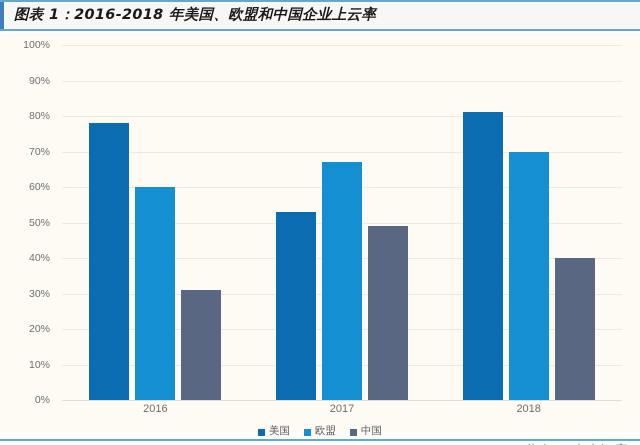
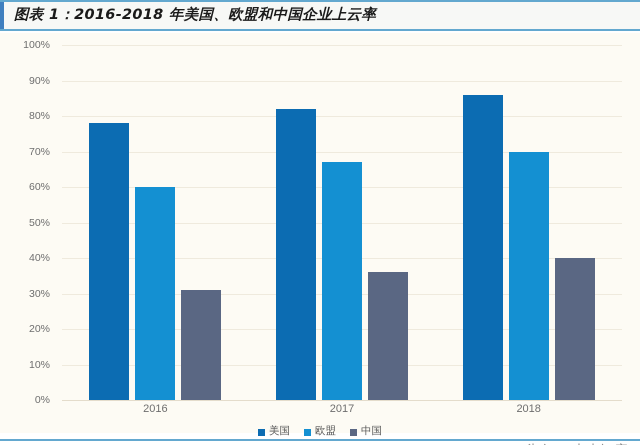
美国/2017: 53% -> 82%
中国/2017: 49% -> 36%
美国/2018: 81% -> 86%
